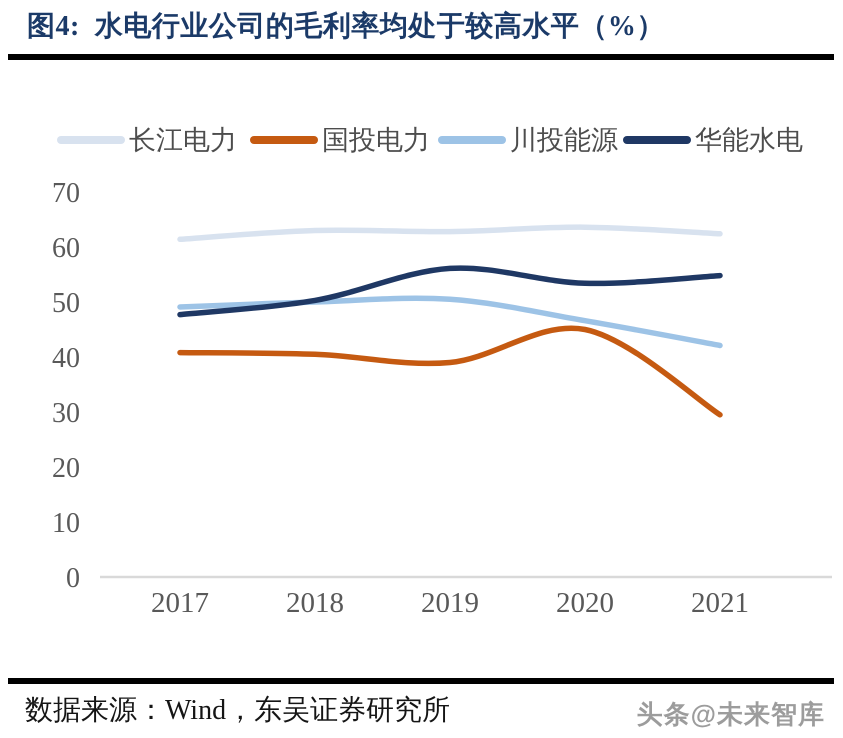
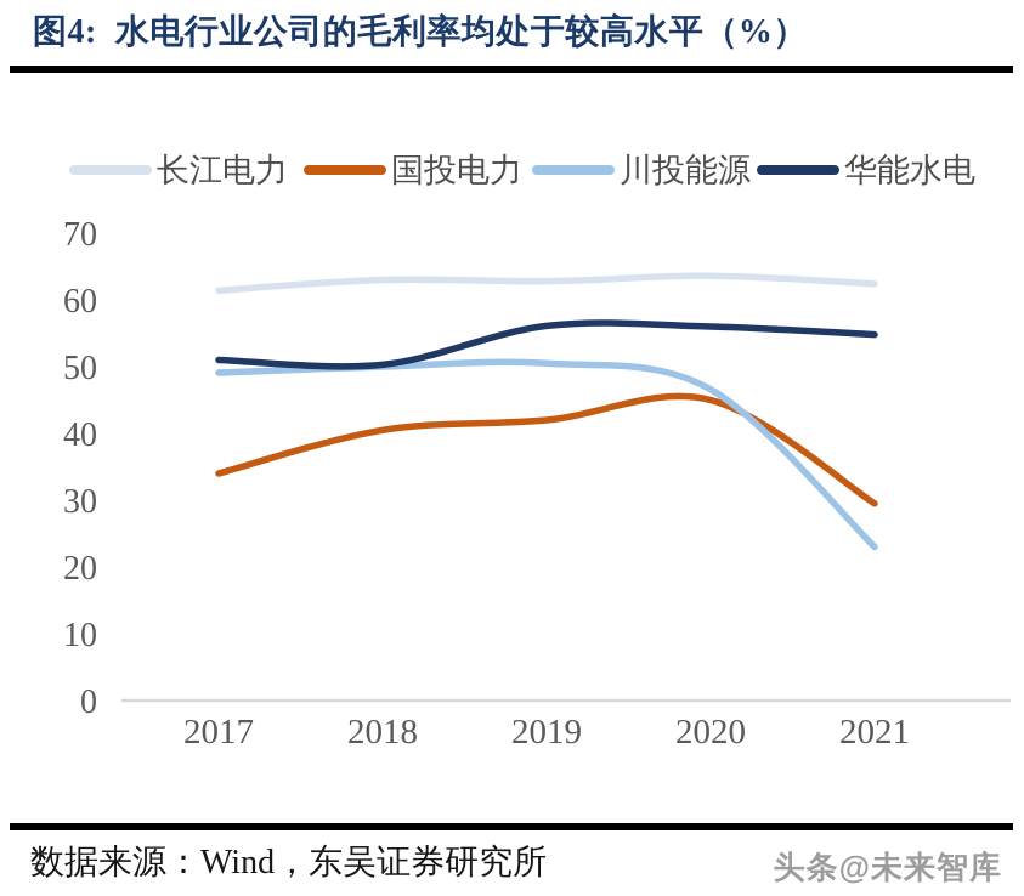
国投电力/2017: 41 -> 34
华能水电/2017: 48 -> 51
国投电力/2019: 39 -> 42
华能水电/2020: 53 -> 56
川投能源/2021: 42 -> 23
